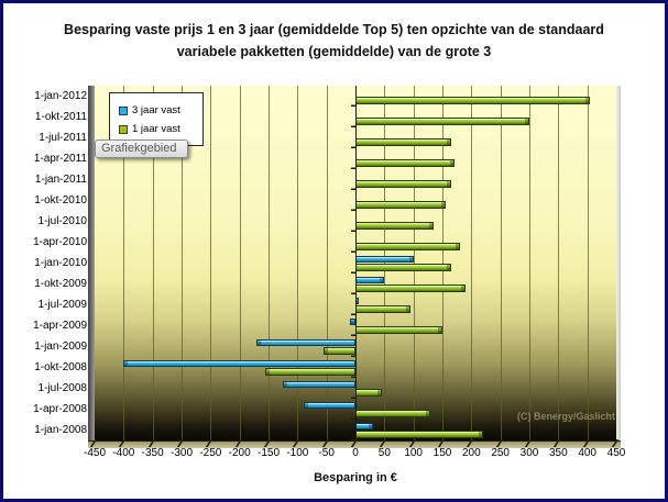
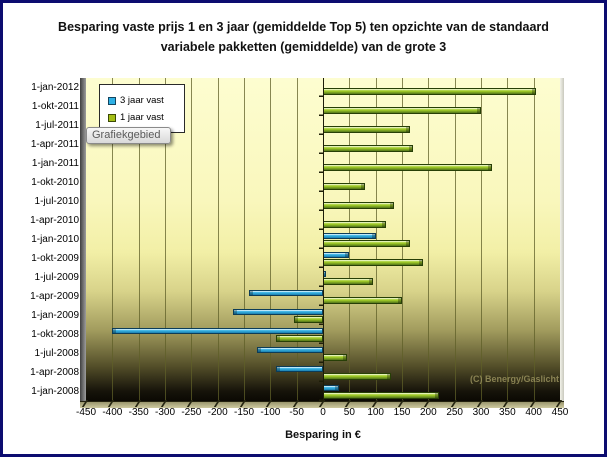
1 jaar vast/1-jan-2011: 160 -> 320
1 jaar vast/1-okt-2010: 160 -> 80
1 jaar vast/1-apr-2010: 180 -> 120
3 jaar vast/1-apr-2009: -10 -> -140
1 jaar vast/1-okt-2008: -160 -> -90
